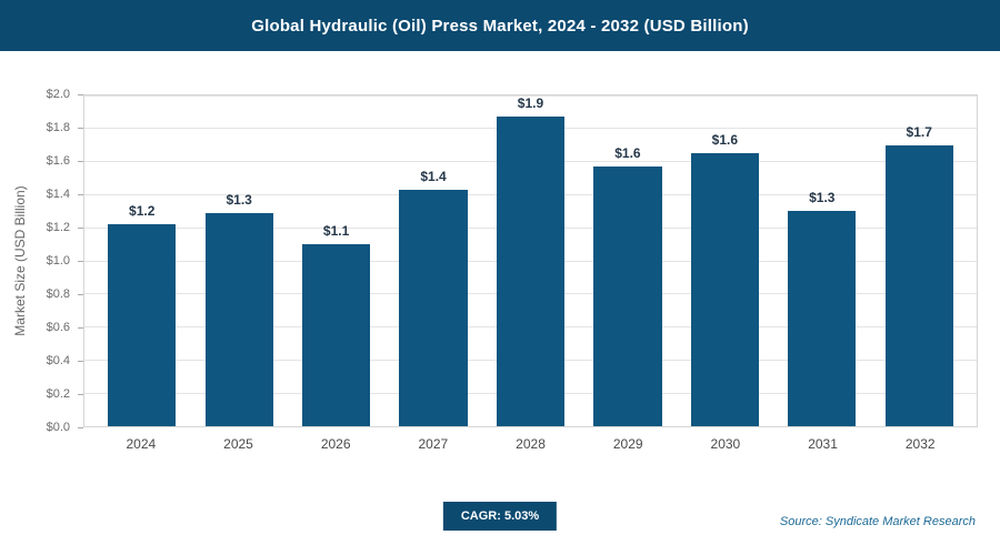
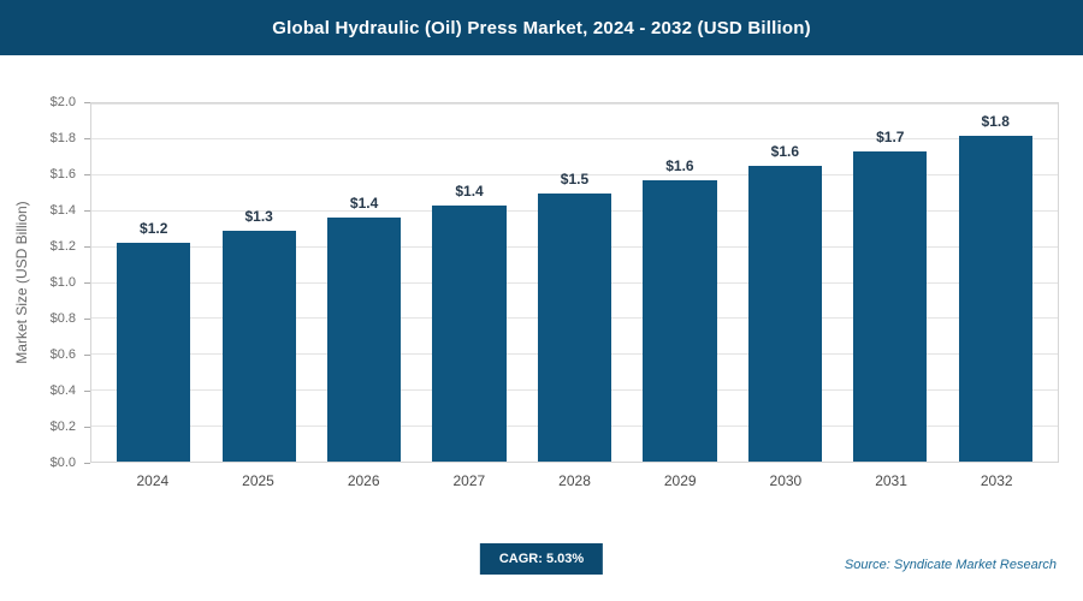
2026: $1.1 -> $1.4
2028: $1.9 -> $1.5
2031: $1.3 -> $1.7
2032: $1.7 -> $1.8
